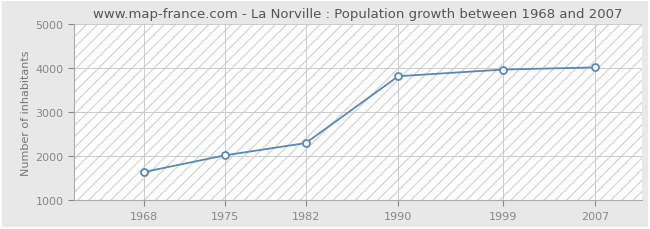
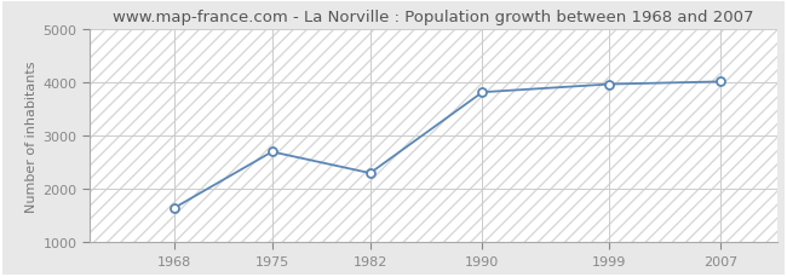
1975: 2020 -> 2700
